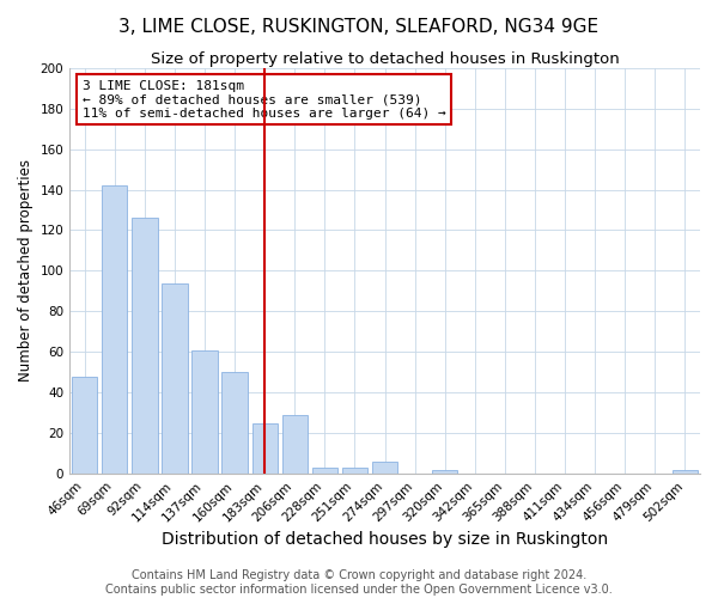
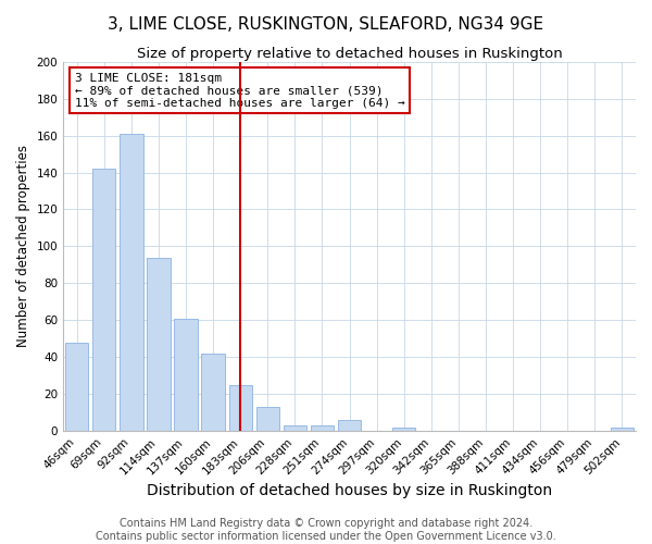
92sqm: 126 -> 161
160sqm: 50 -> 42
206sqm: 29 -> 13
